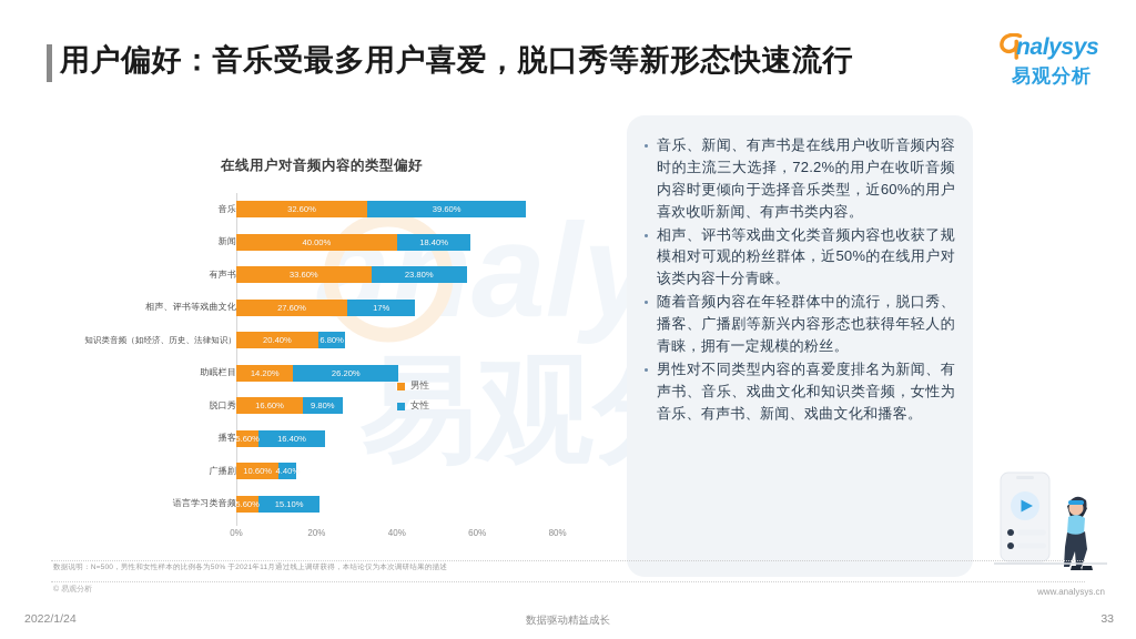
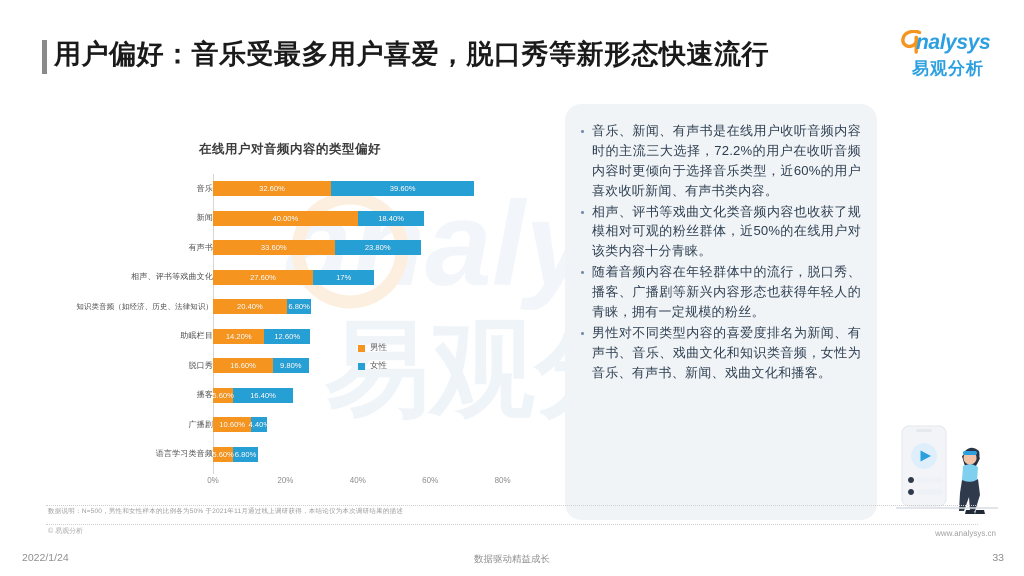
女性/助眠栏目: 26.20% -> 12.60%
女性/语言学习类音频: 15.10% -> 6.80%
